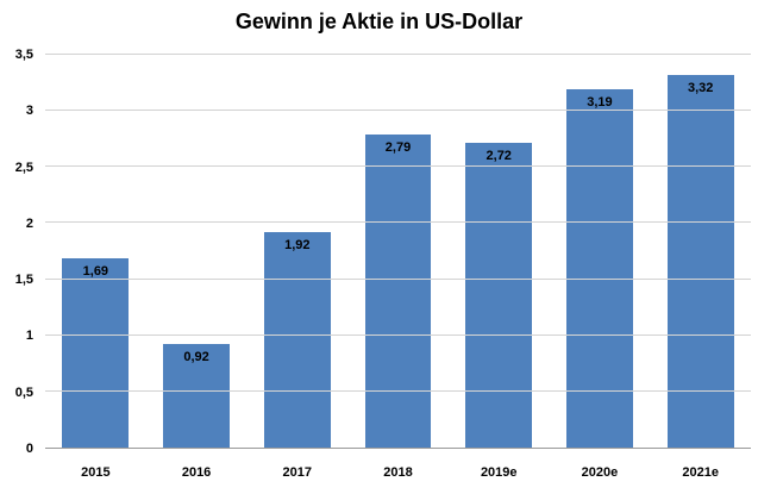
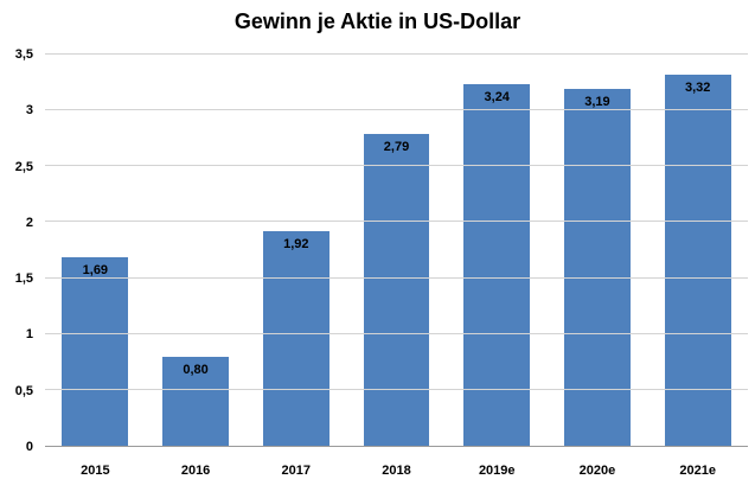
2016: 0,92 -> 0,80
2019e: 2,72 -> 3,24
